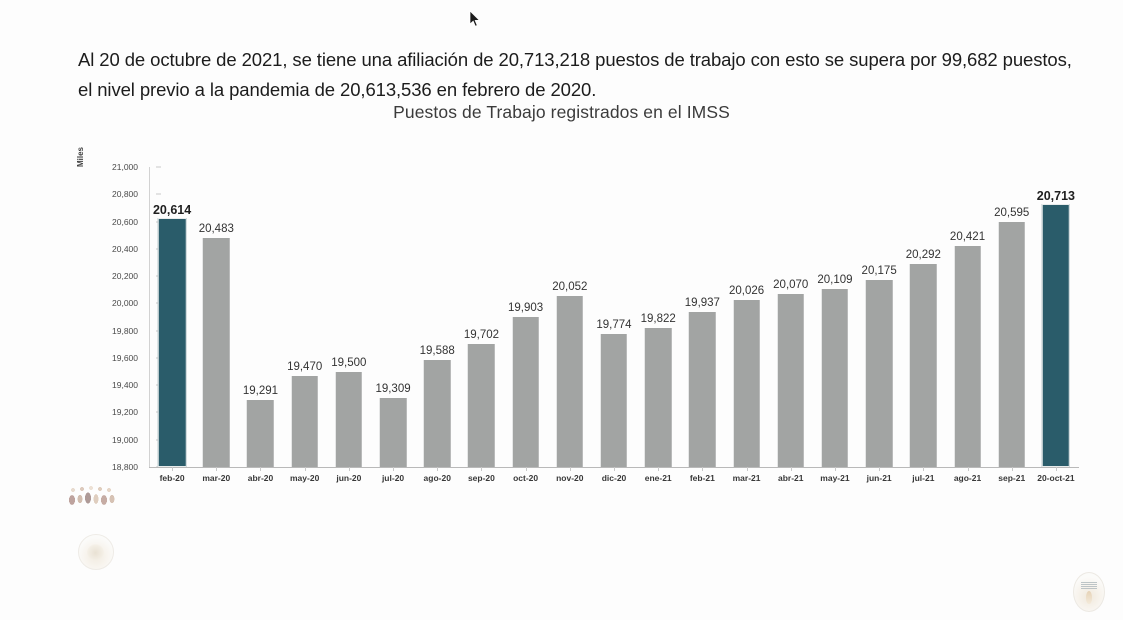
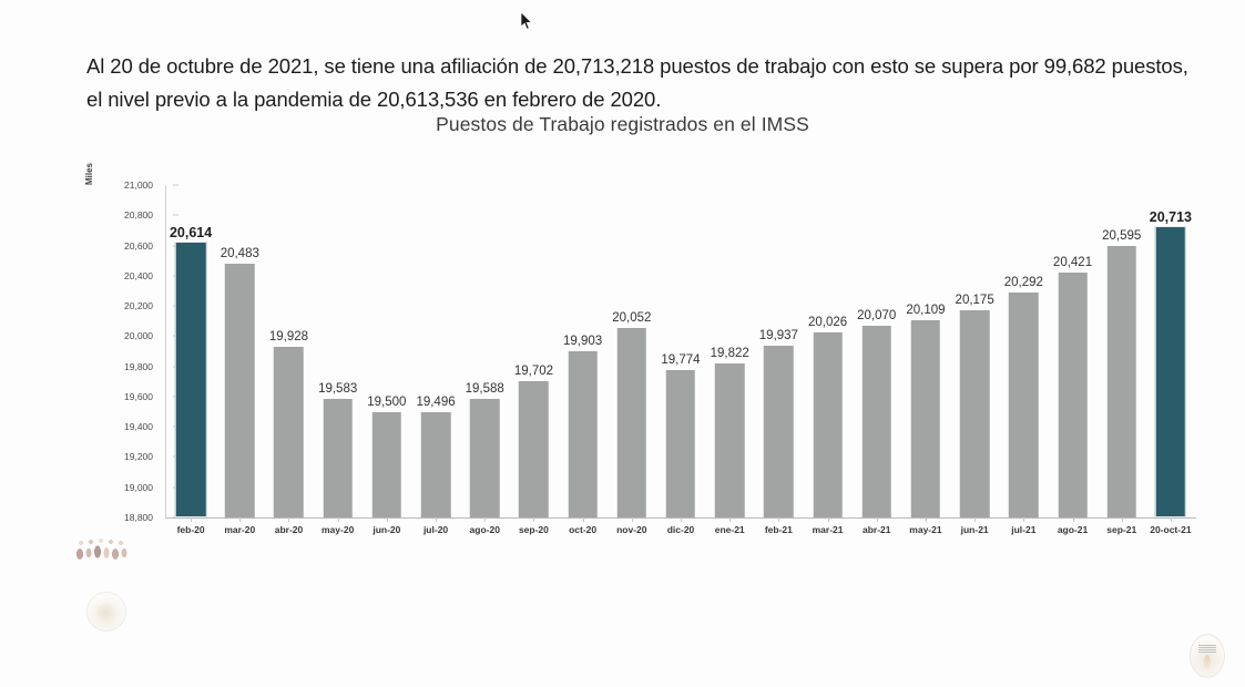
abr-20: 19,291 -> 19,928
may-20: 19,470 -> 19,583
jul-20: 19,309 -> 19,496
